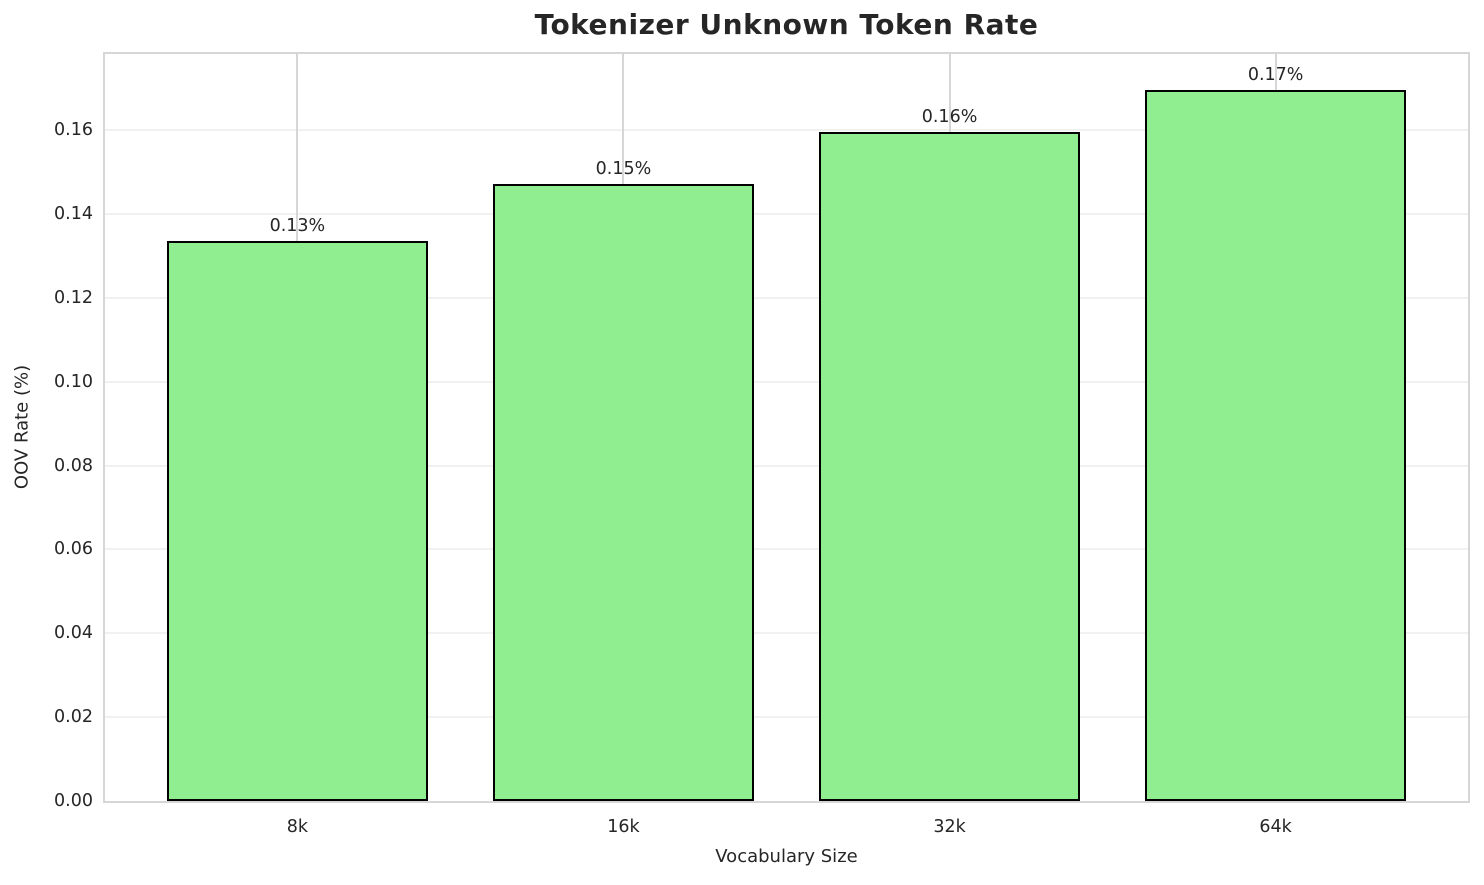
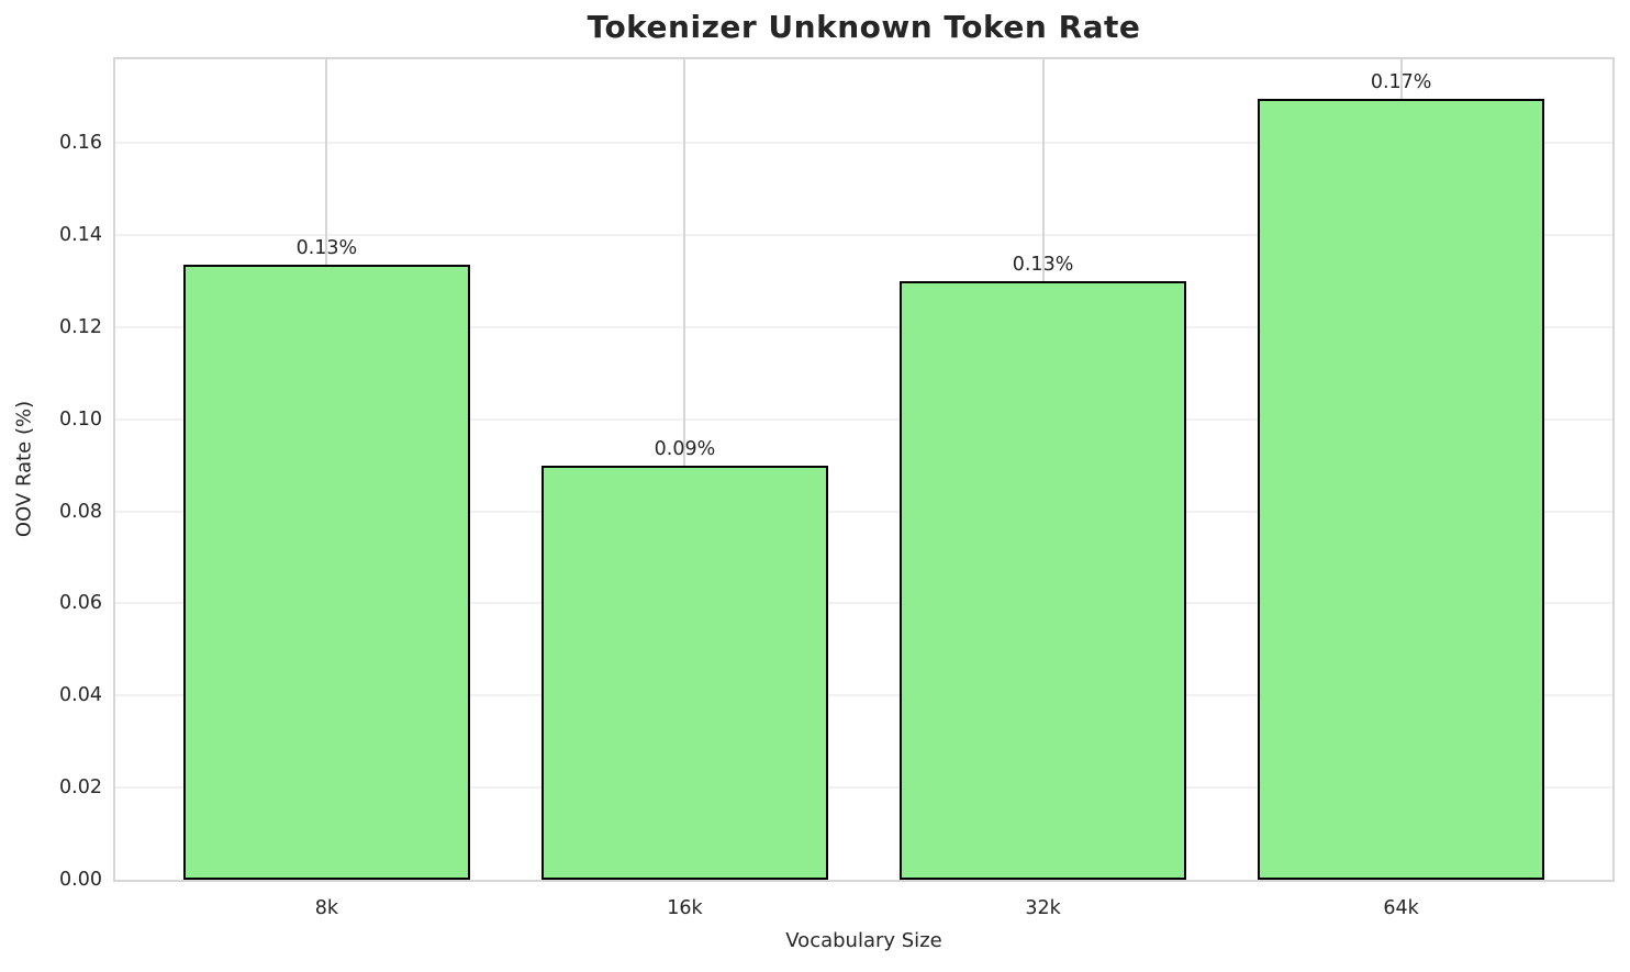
16k: 0.15% -> 0.09%
32k: 0.16% -> 0.13%
